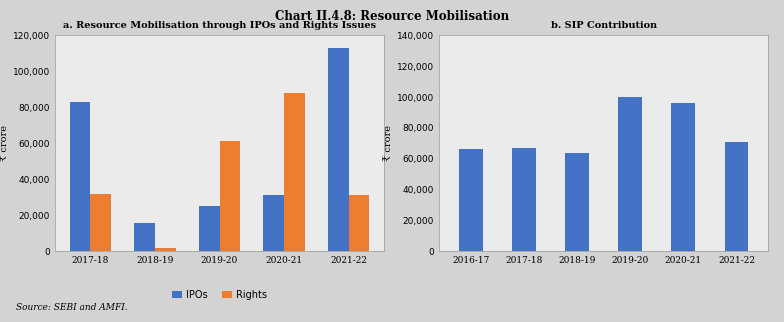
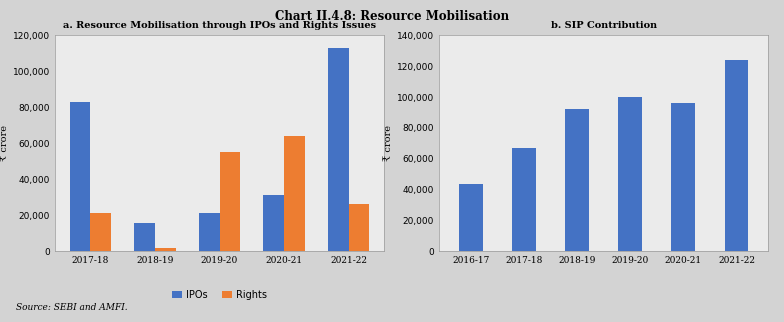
a. Resource Mobilisation through IPOs and Rights Issues/Rights/2017-18: 32,000 -> 21,000
a. Resource Mobilisation through IPOs and Rights Issues/IPOs/2019-20: 25,000 -> 21,000
a. Resource Mobilisation through IPOs and Rights Issues/Rights/2019-20: 61,000 -> 55,000
a. Resource Mobilisation through IPOs and Rights Issues/Rights/2020-21: 88,000 -> 64,000
a. Resource Mobilisation through IPOs and Rights Issues/Rights/2021-22: 31,000 -> 26,000
b. SIP Contribution/2016-17: 66,000 -> 44,000
b. SIP Contribution/2018-19: 64,000 -> 92,000
b. SIP Contribution/2021-22: 71,000 -> 124,000
